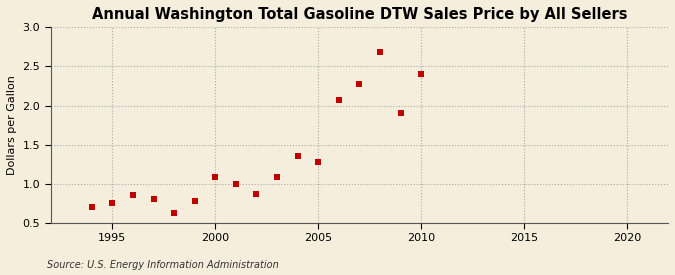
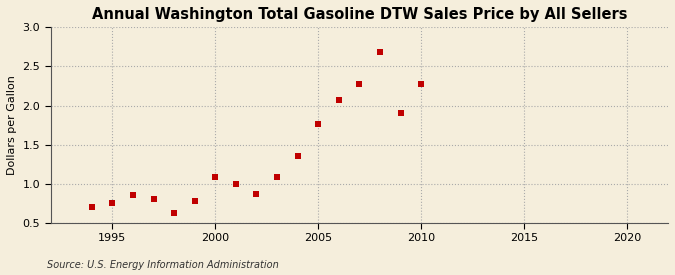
2005: 1.28 -> 1.76
2010: 2.40 -> 2.28
